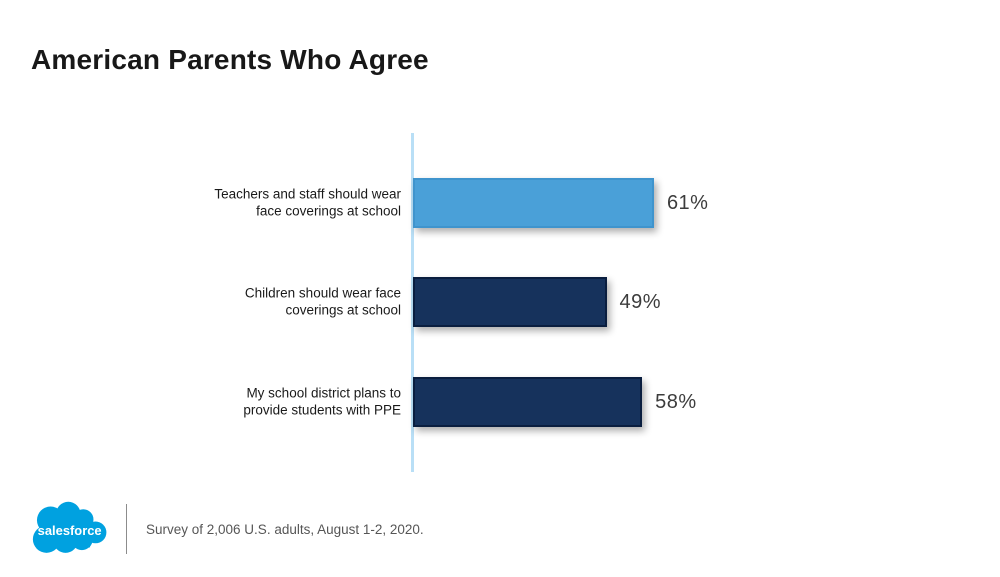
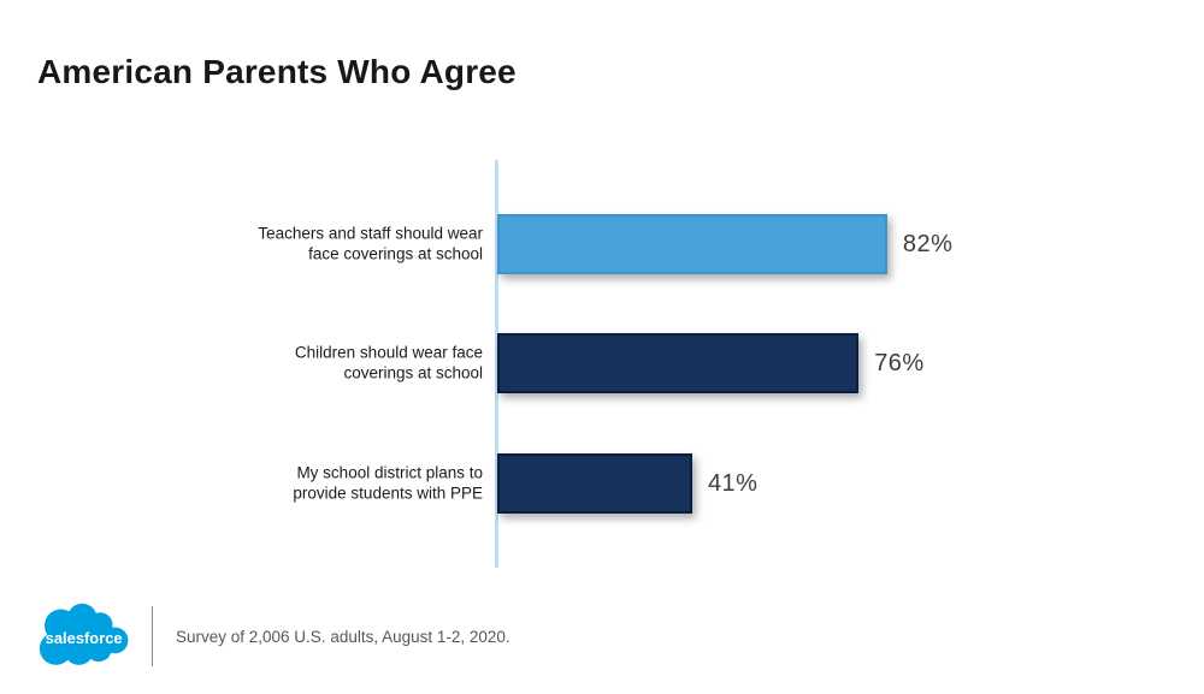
Teachers and staff should wear face coverings at school: 61% -> 82%
Children should wear face coverings at school: 49% -> 76%
My school district plans to provide students with PPE: 58% -> 41%
